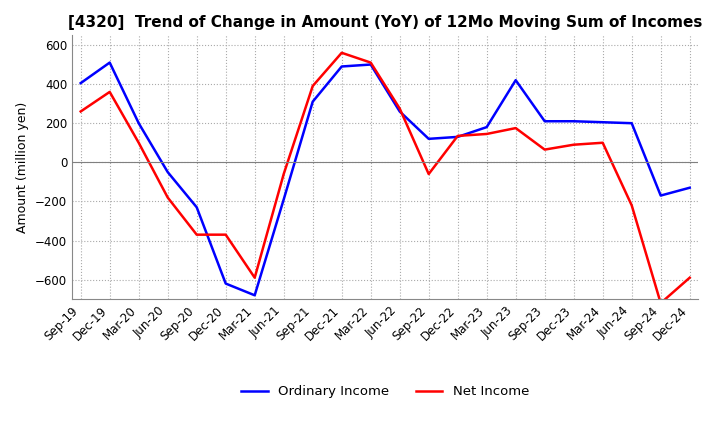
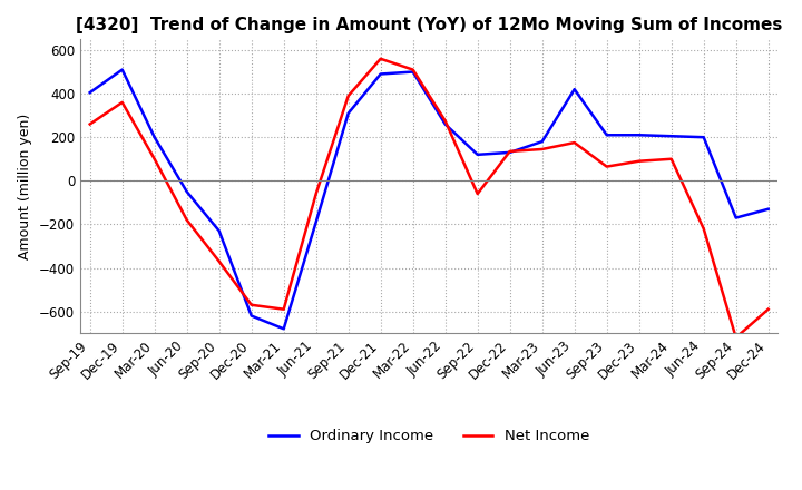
Net Income/Dec-20: -370 -> -570
